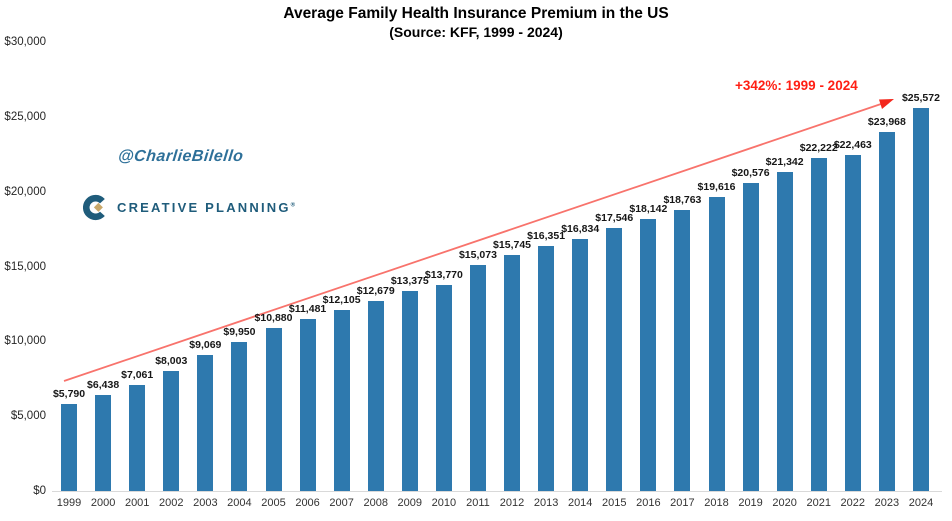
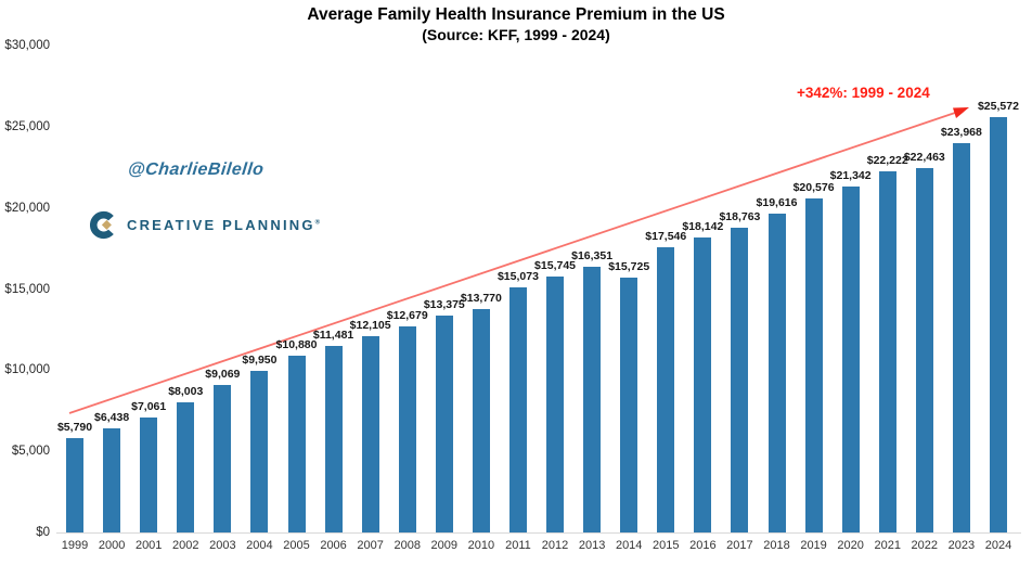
2014: $16,834 -> $15,725
